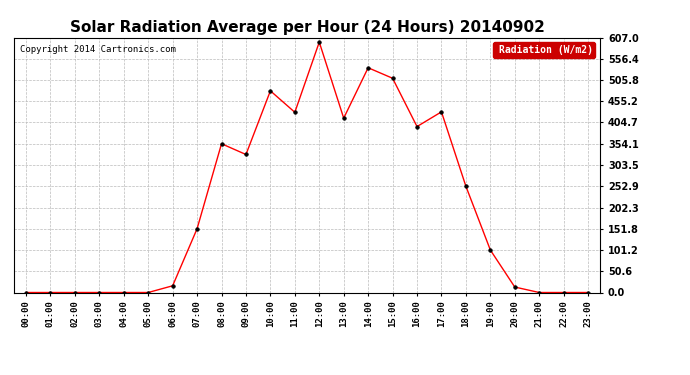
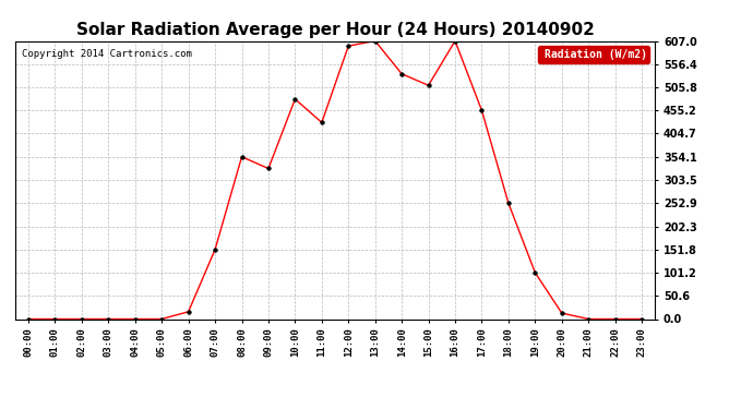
13:00: 415 -> 607
16:00: 395 -> 607
17:00: 430 -> 455
